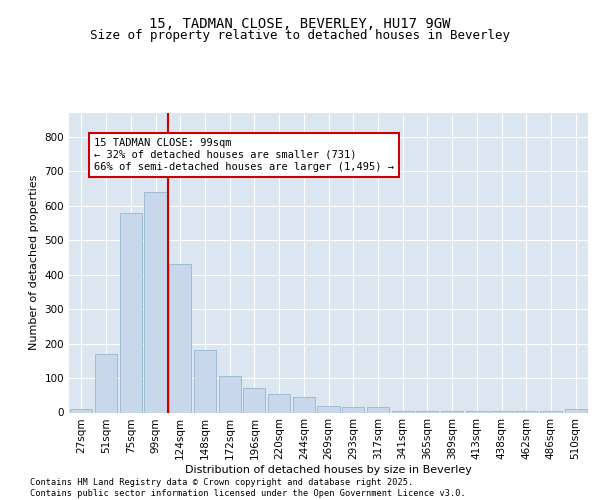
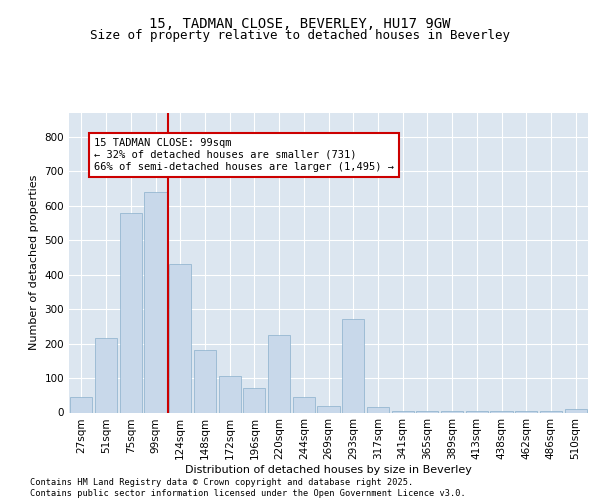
27sqm: 10 -> 45
51sqm: 170 -> 215
220sqm: 55 -> 225
293sqm: 17 -> 270
